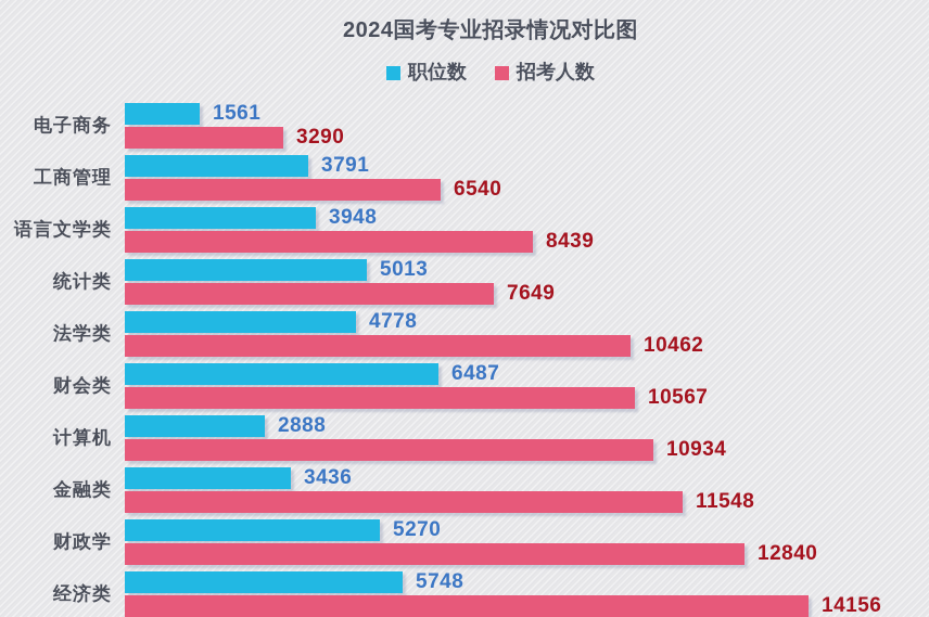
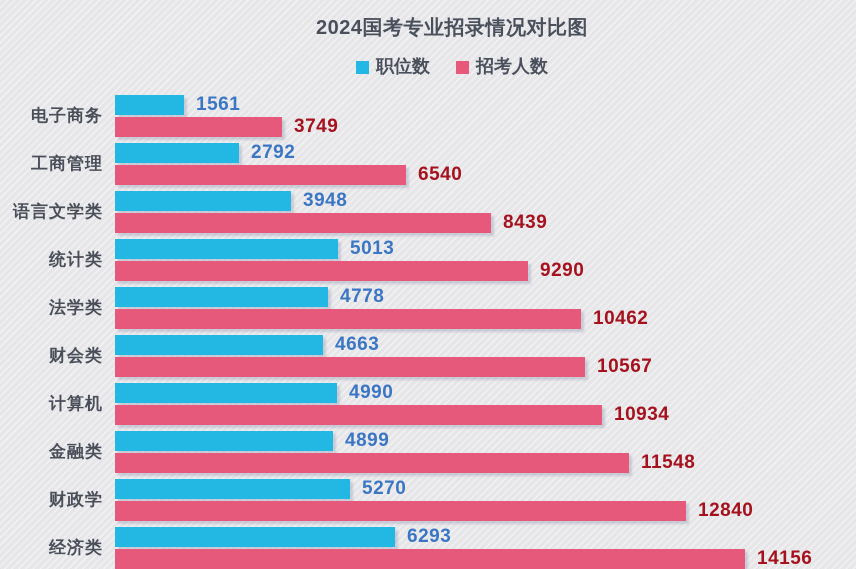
招考人数/电子商务: 3290 -> 3749
职位数/工商管理: 3791 -> 2792
招考人数/统计类: 7649 -> 9290
职位数/财会类: 6487 -> 4663
职位数/计算机: 2888 -> 4990
职位数/金融类: 3436 -> 4899
职位数/经济类: 5748 -> 6293
